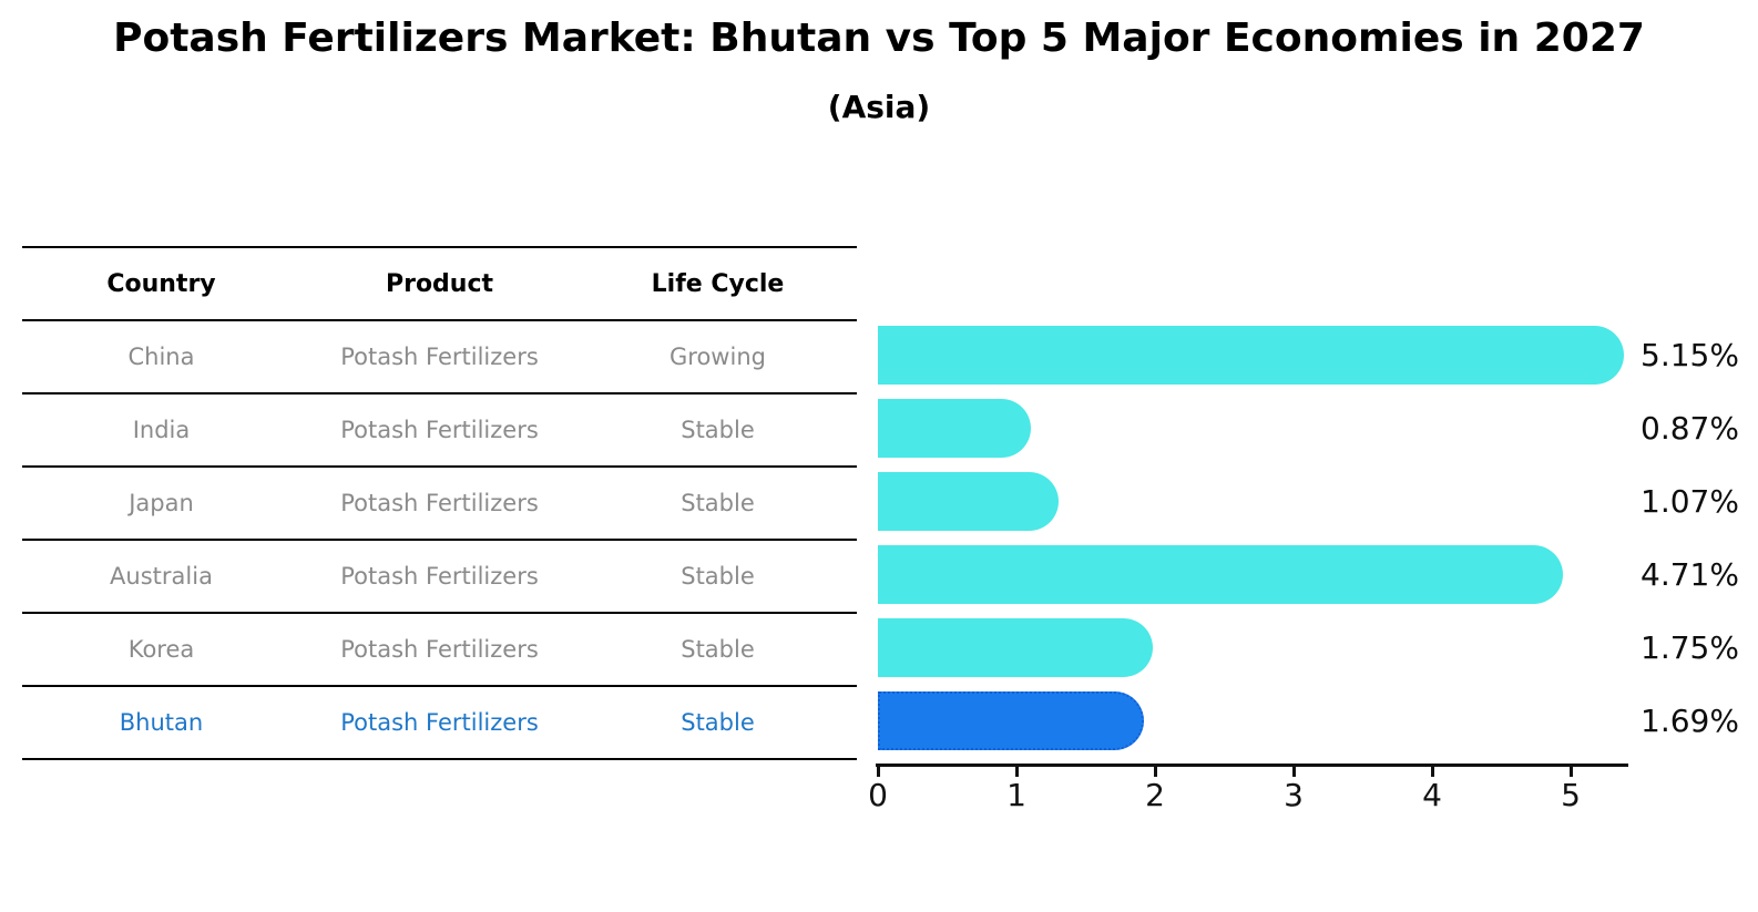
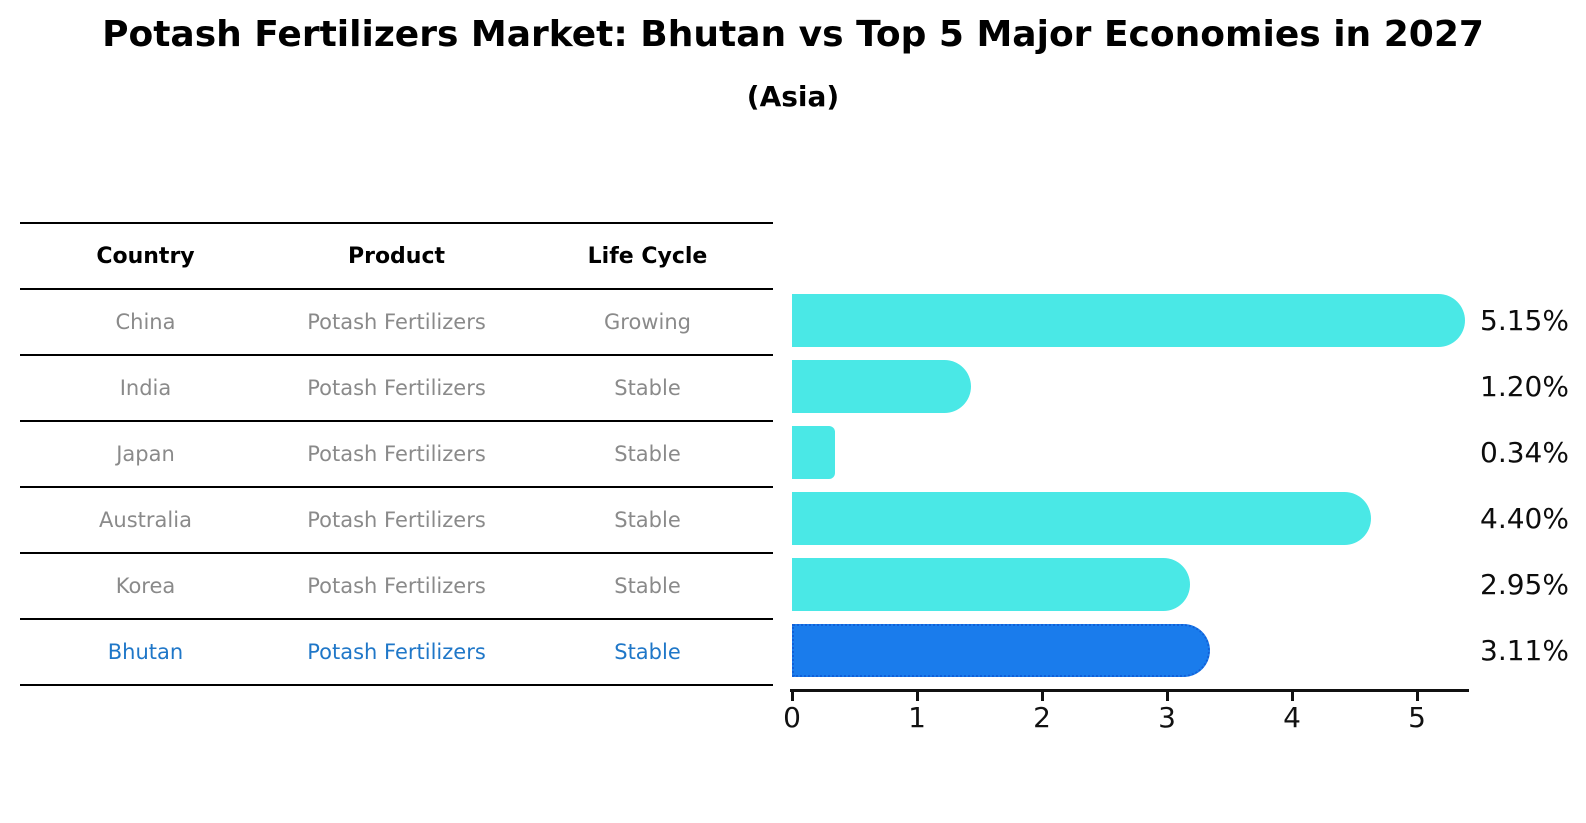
India: 0.87% -> 1.20%
Japan: 1.07% -> 0.34%
Australia: 4.71% -> 4.40%
Korea: 1.75% -> 2.95%
Bhutan: 1.69% -> 3.11%
